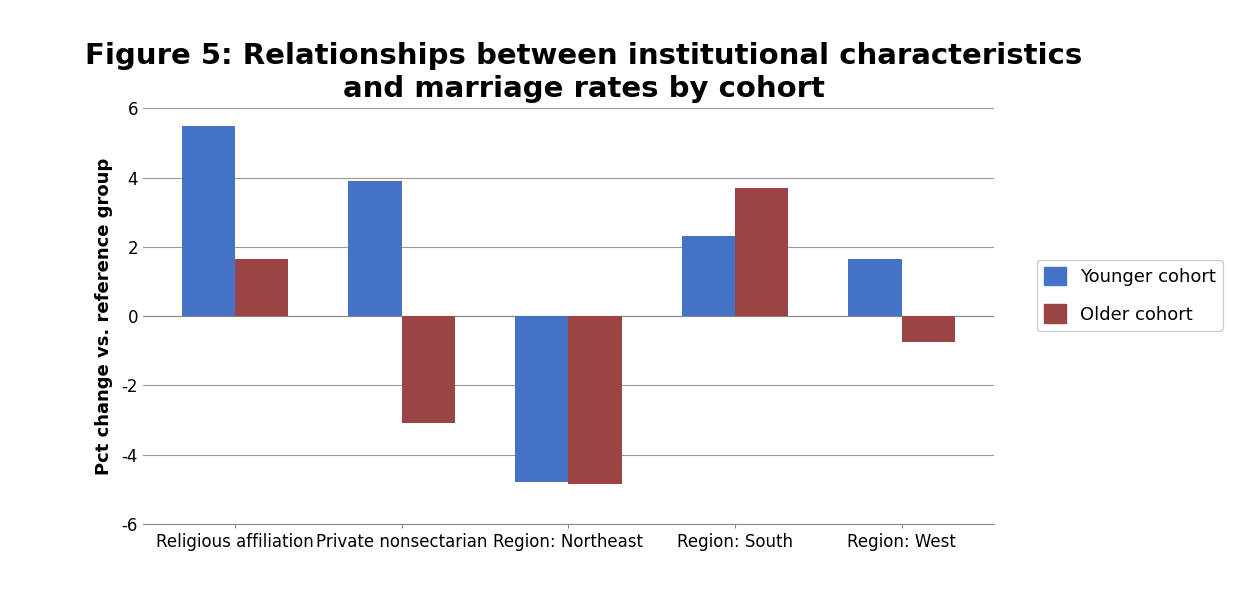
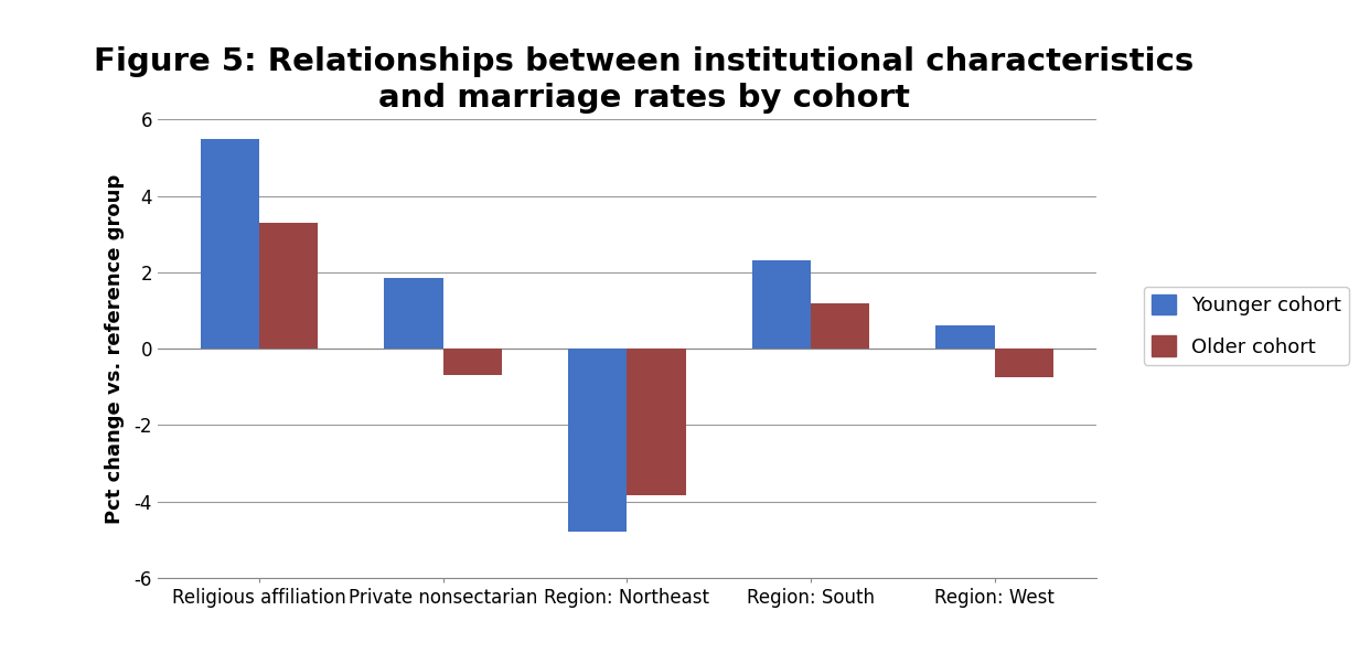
Older cohort/Religious affiliation: 1.65 -> 3.30
Younger cohort/Private nonsectarian: 3.90 -> 1.85
Older cohort/Private nonsectarian: -3.10 -> -0.70
Older cohort/Region: Northeast: -4.85 -> -3.85
Older cohort/Region: South: 3.70 -> 1.20
Younger cohort/Region: West: 1.65 -> 0.60
